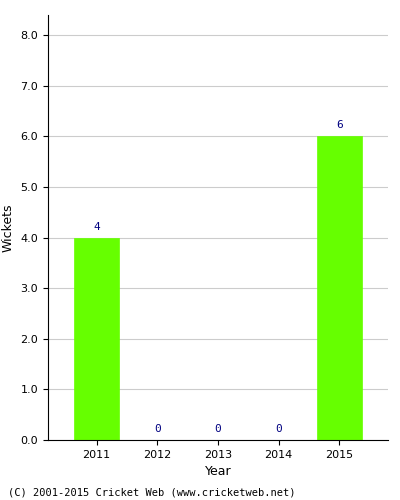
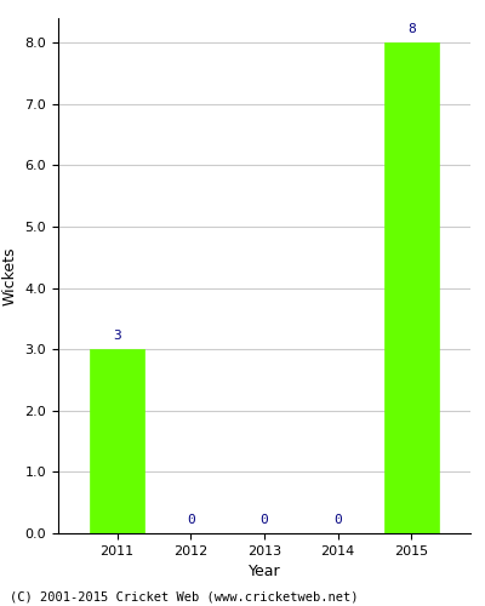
2011: 4 -> 3
2015: 6 -> 8
